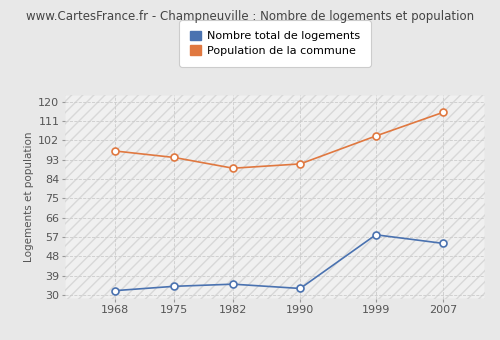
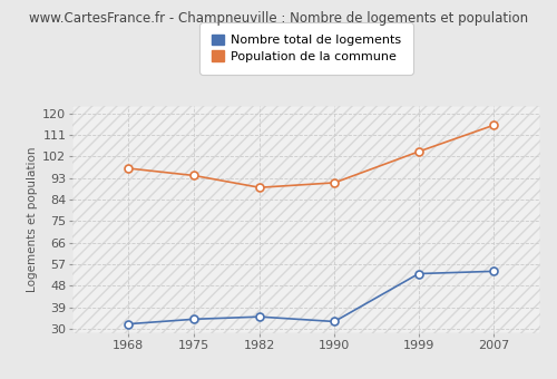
Nombre total de logements/1999: 58 -> 53
